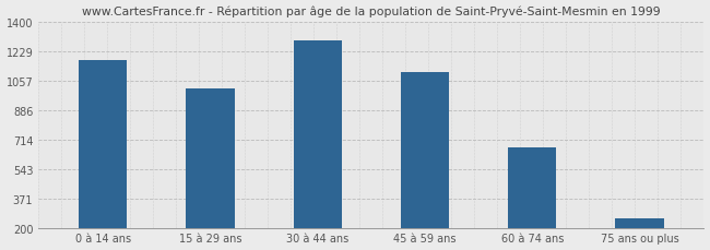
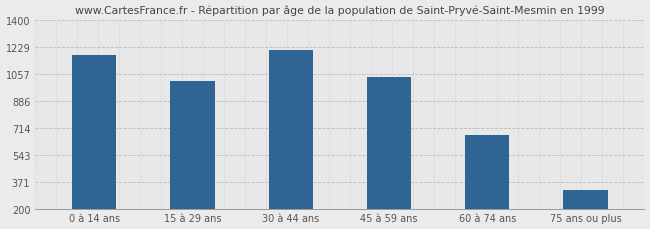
30 à 44 ans: 1300 -> 1210
45 à 59 ans: 1110 -> 1040
75 ans ou plus: 260 -> 320
